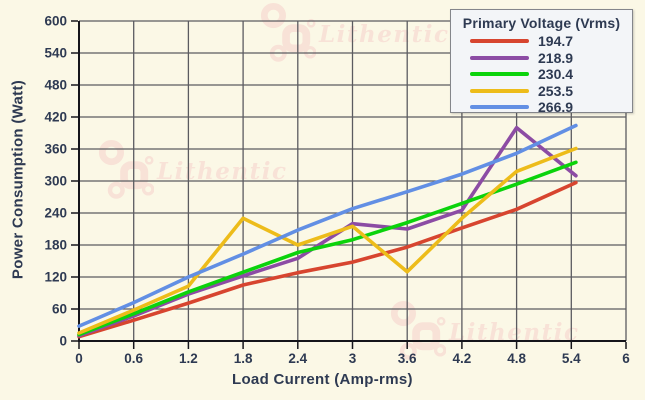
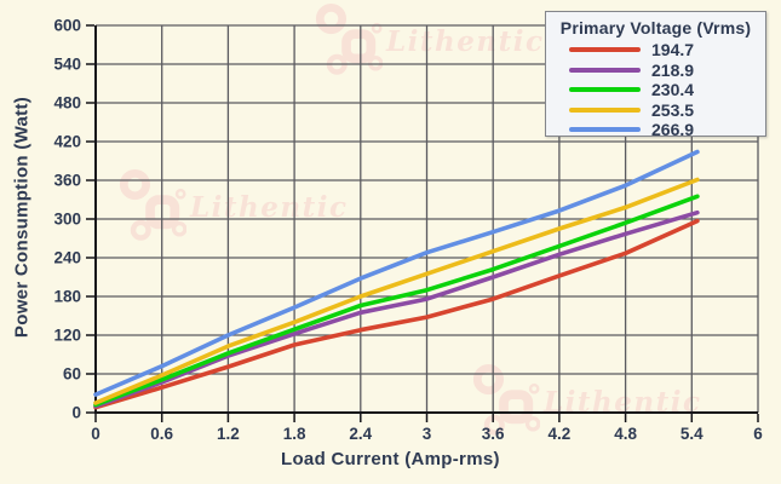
253.5/1.8: 230 -> 140
218.9/3: 220 -> 180
253.5/3.6: 130 -> 250
253.5/4.2: 230 -> 280
218.9/4.8: 400 -> 280
